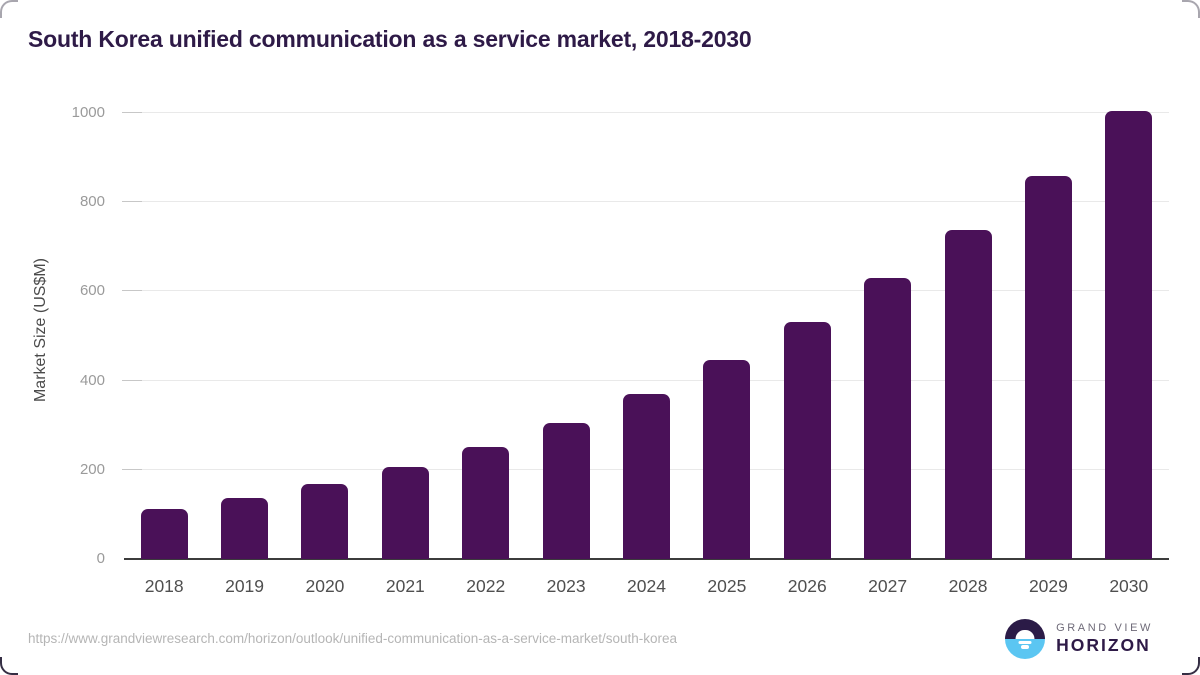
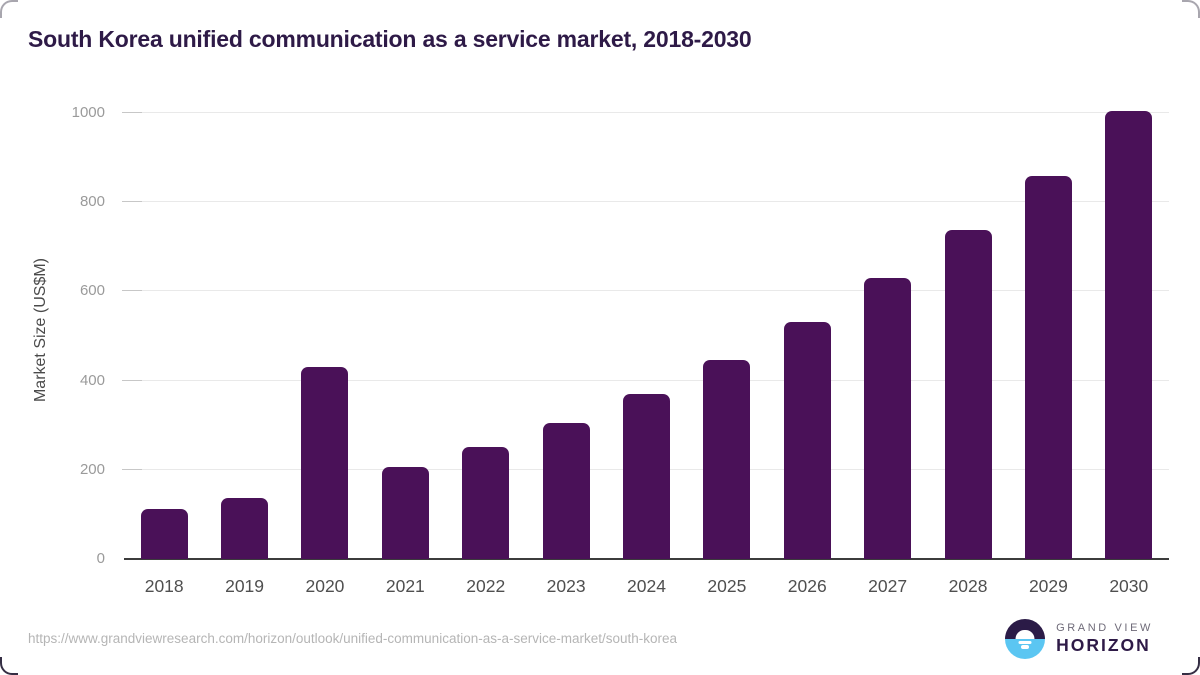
2020: 170 -> 430
